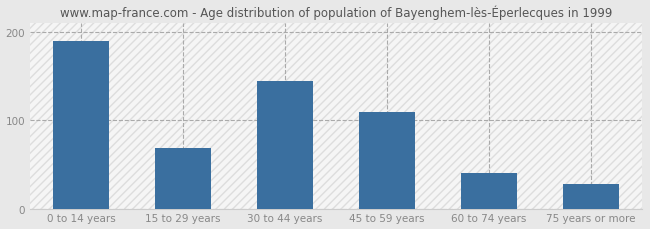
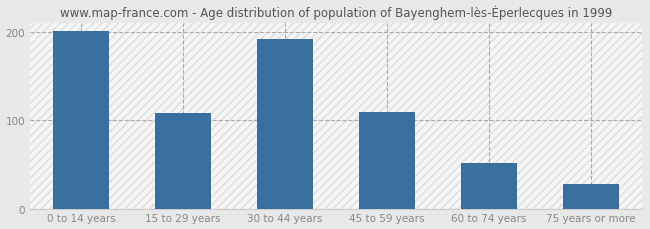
0 to 14 years: 190 -> 201
15 to 29 years: 68 -> 108
30 to 44 years: 144 -> 192
60 to 74 years: 40 -> 52
